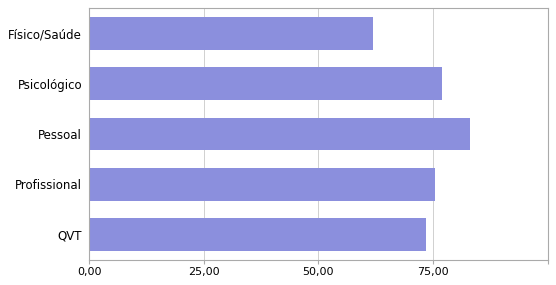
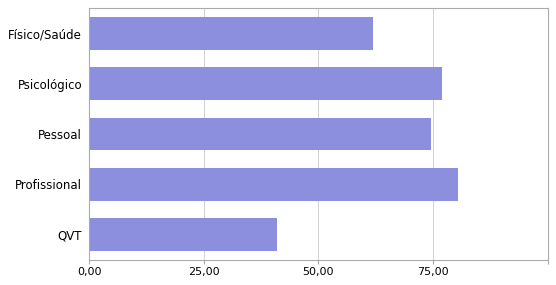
Pessoal: 83,0 -> 74,5
Profissional: 75,5 -> 80,5
QVT: 73,5 -> 41,0
